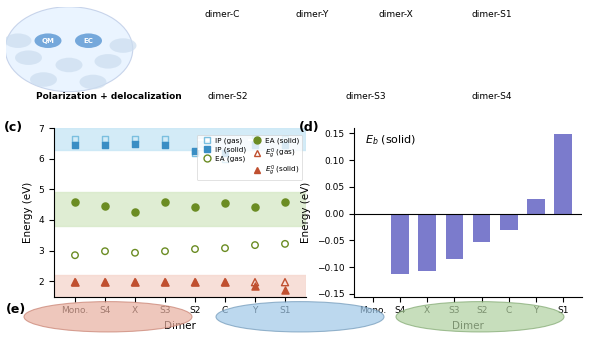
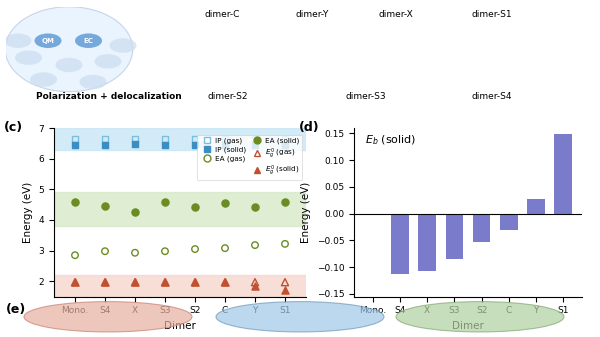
IP (gas)/S2: 6.20 -> 6.65
IP (solid)/S2: 6.25 -> 6.45
IP (gas)/C: 6.00 -> 6.65
IP (solid)/C: 6.20 -> 6.45
